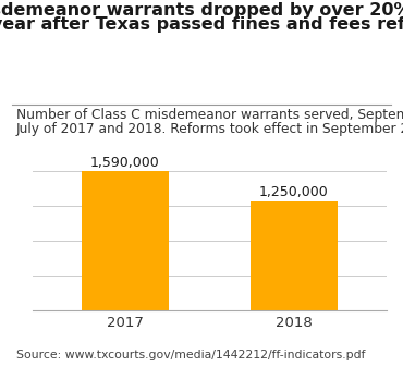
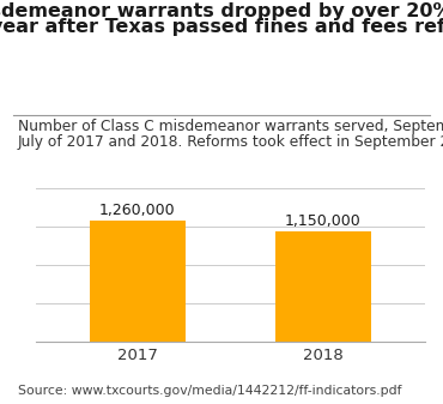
2017: 1,590,000 -> 1,260,000
2018: 1,250,000 -> 1,150,000
